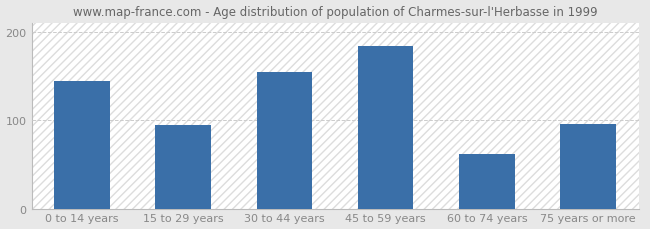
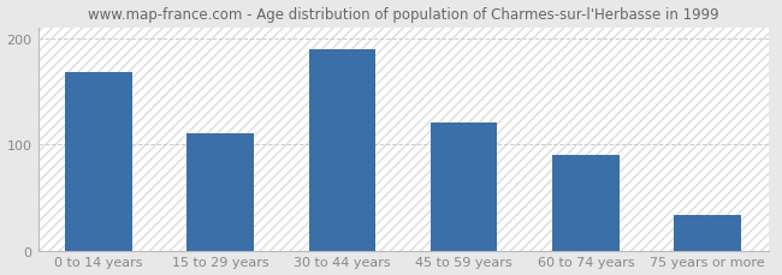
0 to 14 years: 144 -> 168
15 to 29 years: 94 -> 110
30 to 44 years: 154 -> 190
45 to 59 years: 184 -> 120
60 to 74 years: 62 -> 90
75 years or more: 96 -> 33
